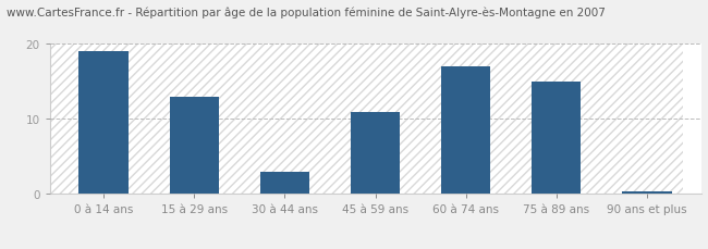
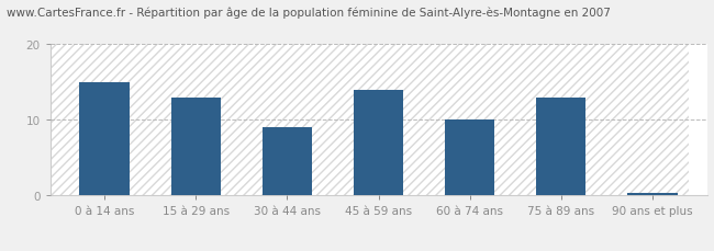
0 à 14 ans: 19.0 -> 15.0
30 à 44 ans: 3.0 -> 9.0
45 à 59 ans: 11.0 -> 14.0
60 à 74 ans: 17.0 -> 10.0
75 à 89 ans: 15.0 -> 13.0
